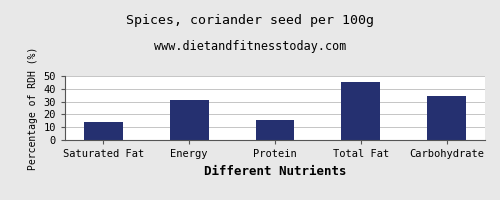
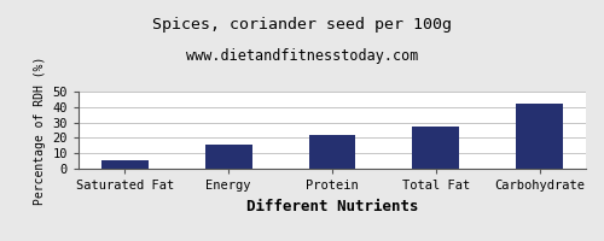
Saturated Fat: 14 -> 6
Energy: 31 -> 16
Protein: 16 -> 22
Total Fat: 45 -> 27
Carbohydrate: 34 -> 42
